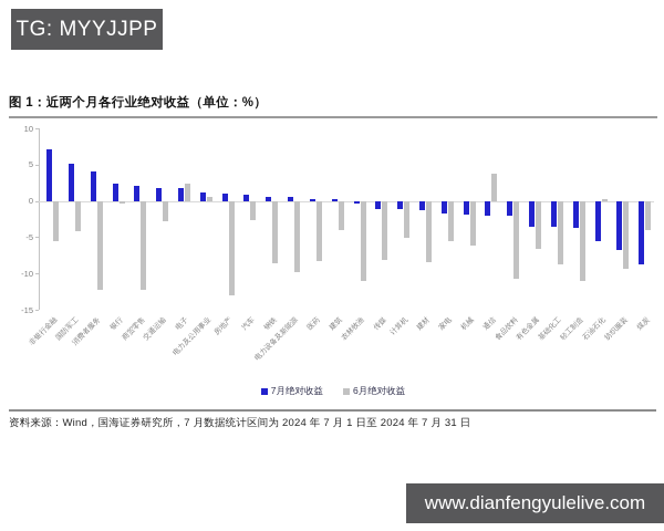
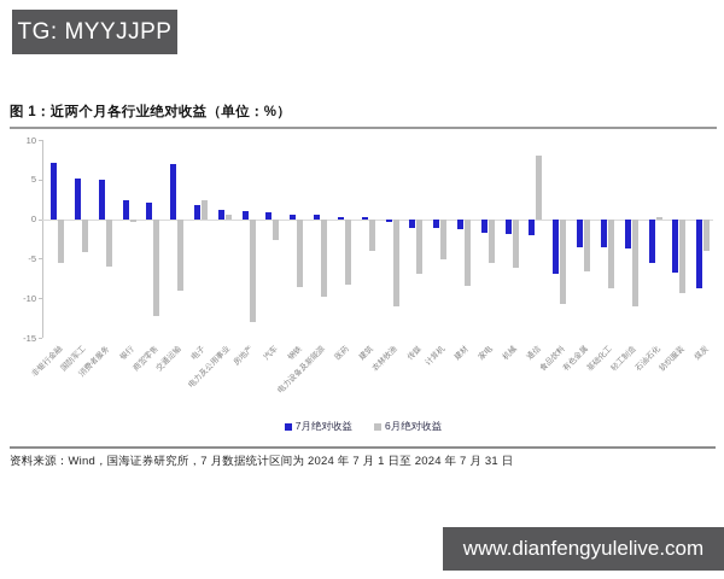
7月绝对收益/消费者服务: 4 -> 5
6月绝对收益/消费者服务: -12 -> -6
7月绝对收益/交通运输: 2 -> 7
6月绝对收益/交通运输: -3 -> -9
6月绝对收益/传媒: -8 -> -7
6月绝对收益/通信: 4 -> 8
7月绝对收益/食品饮料: -2 -> -7
